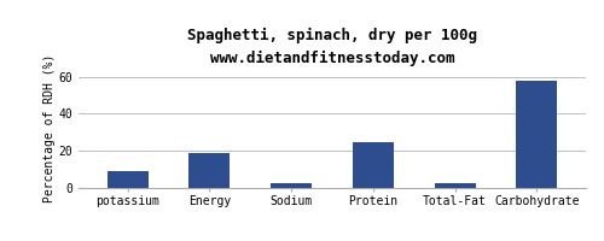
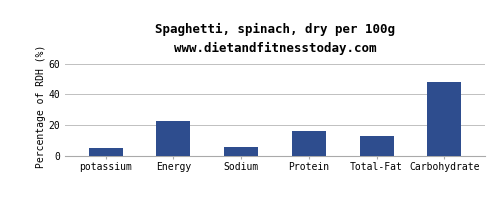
potassium: 9 -> 5
Energy: 19 -> 23
Sodium: 2 -> 6
Protein: 25 -> 16
Total-Fat: 2 -> 13
Carbohydrate: 58 -> 48
